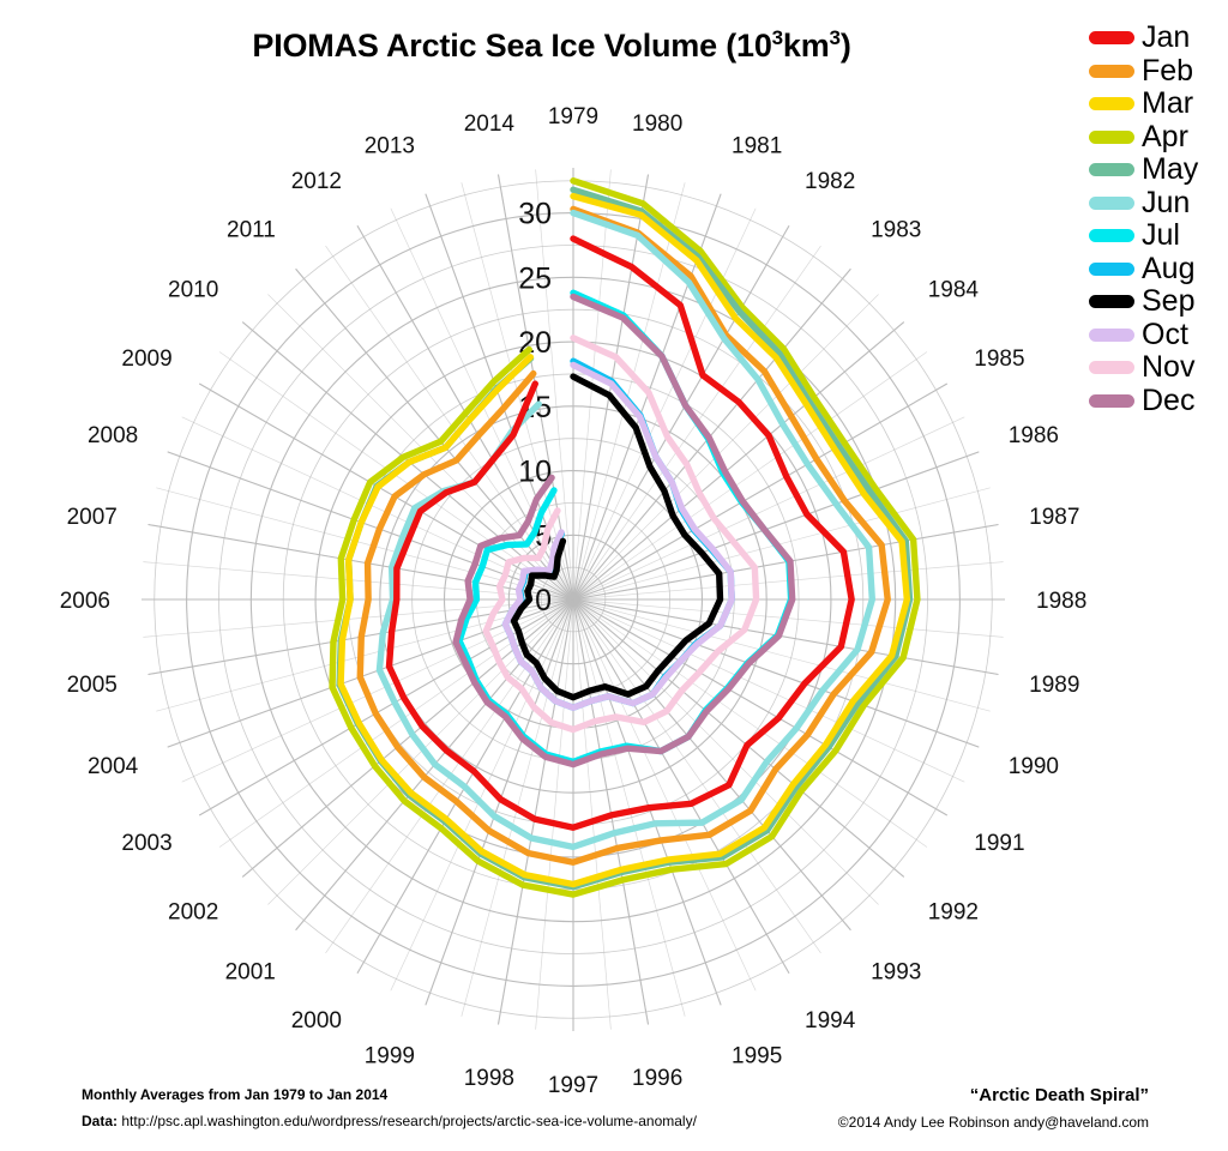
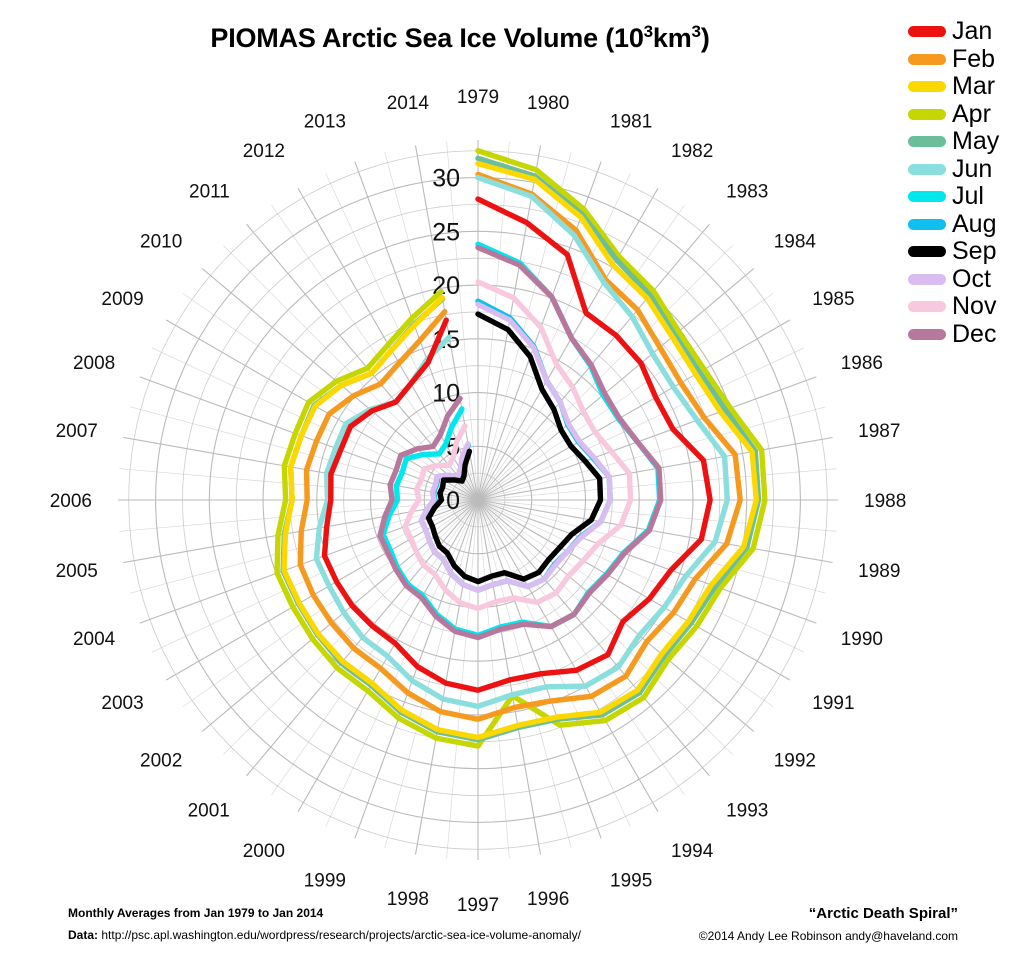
Apr/1996: 22.1 -> 18.5
